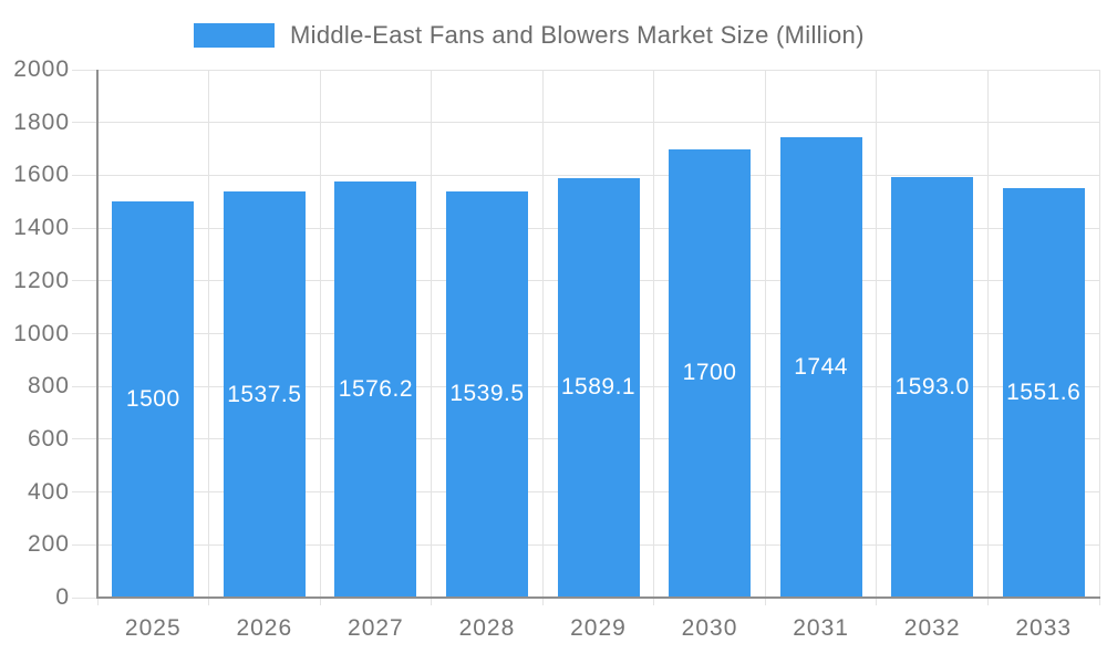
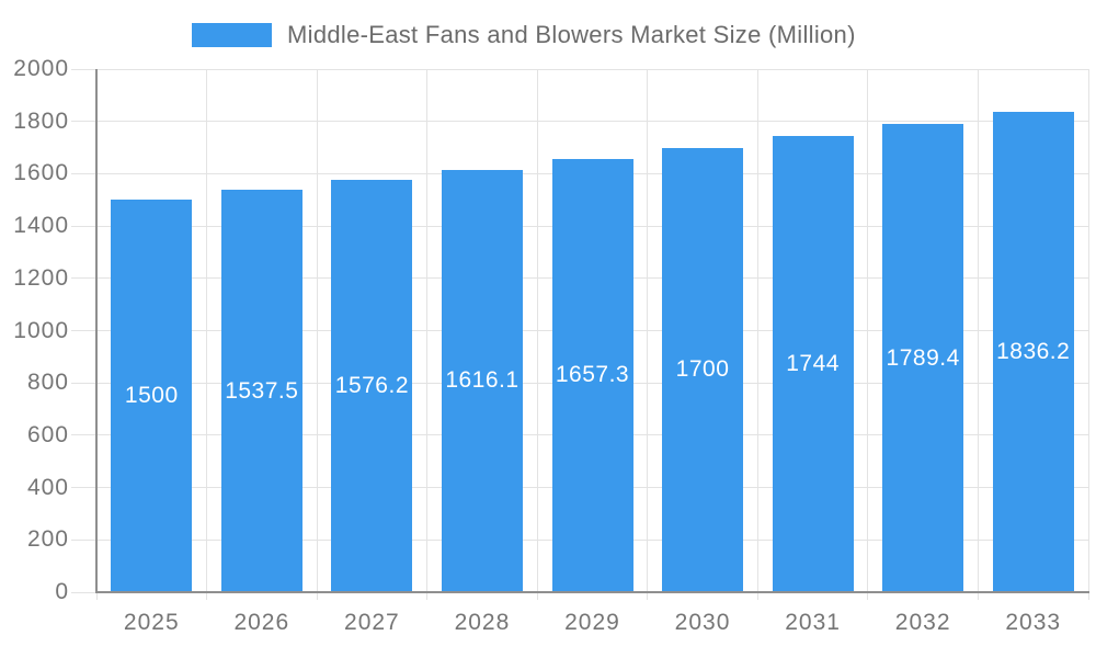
2028: 1539.5 -> 1616.1
2029: 1589.1 -> 1657.3
2032: 1593.0 -> 1789.4
2033: 1551.6 -> 1836.2
